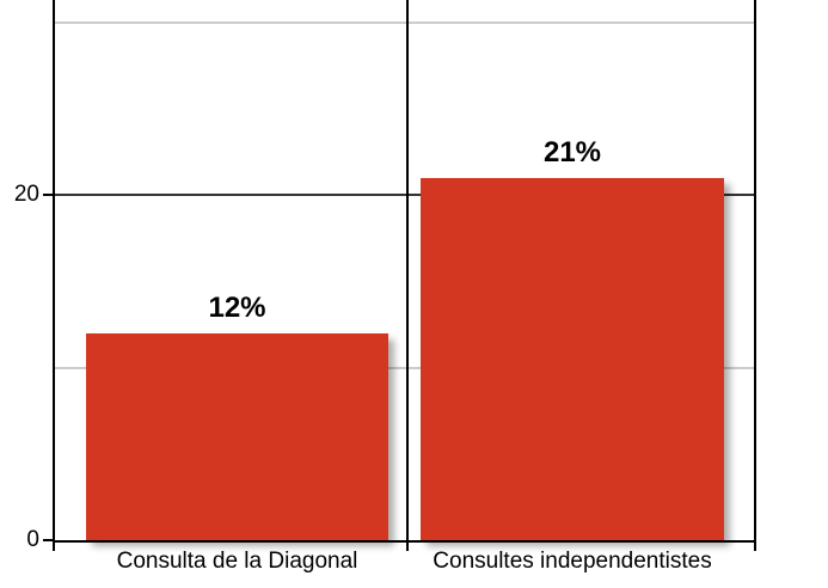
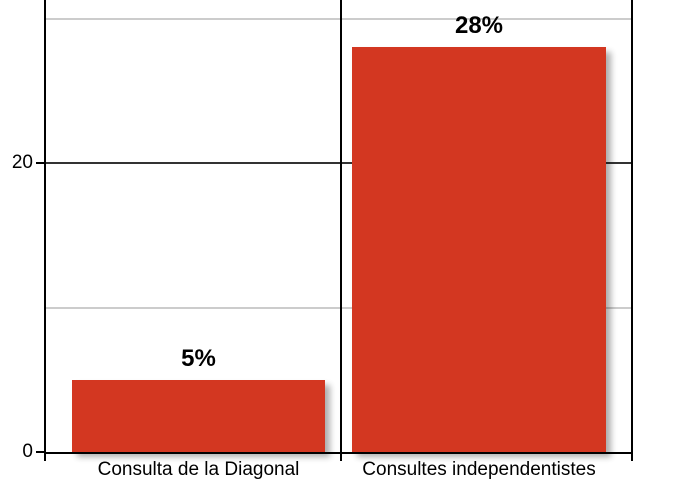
Consulta de la Diagonal: 12% -> 5%
Consultes independentistes: 21% -> 28%
